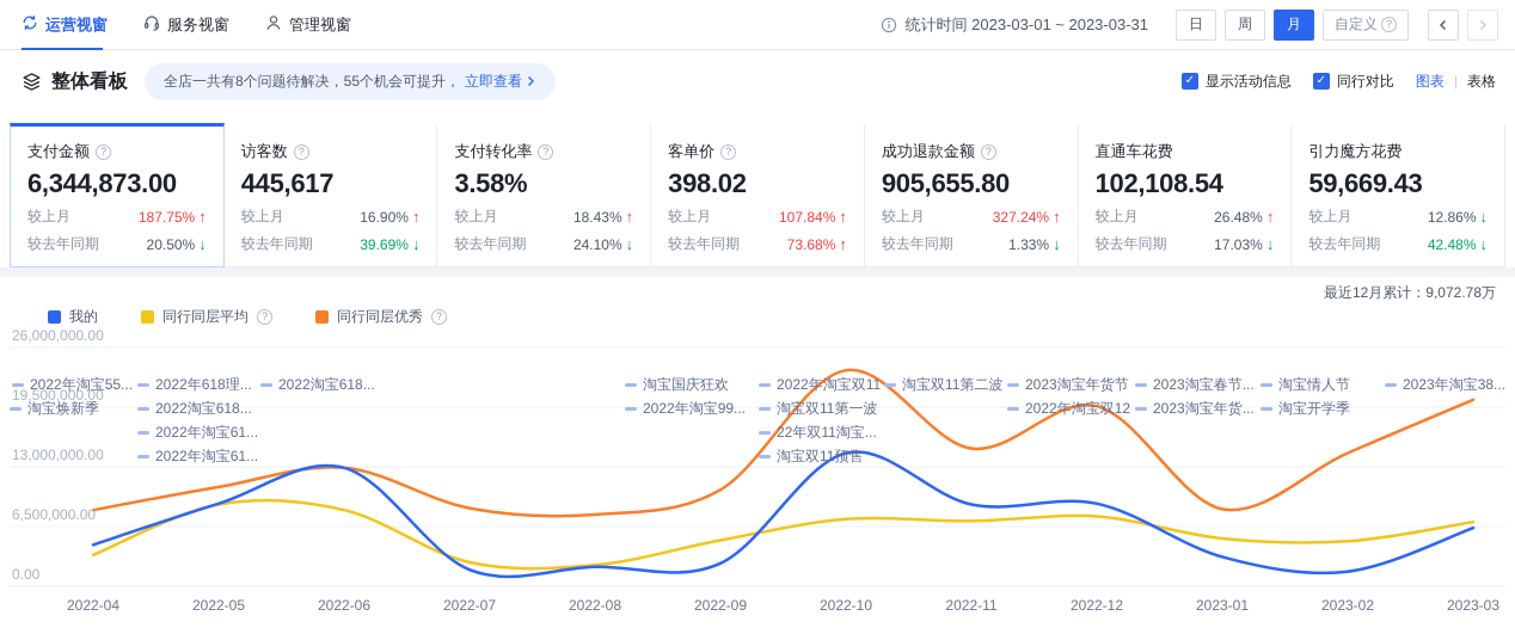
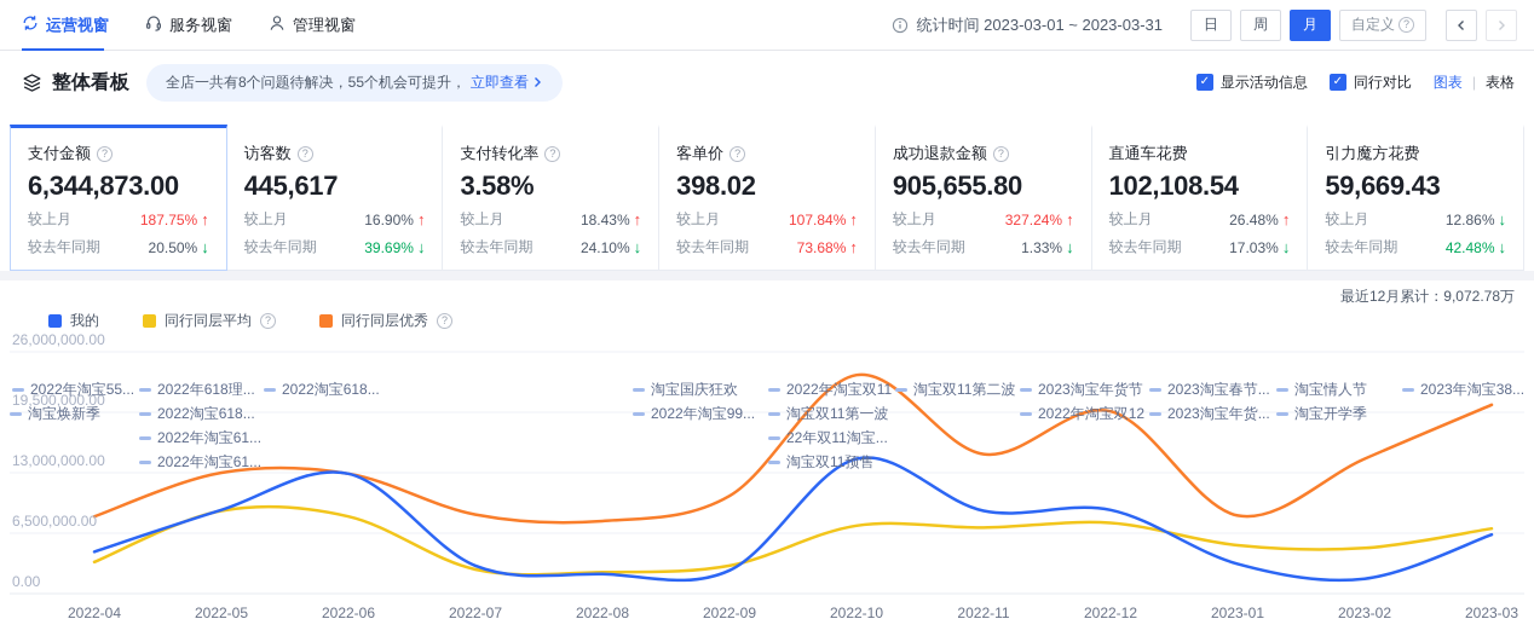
同行同层优秀/2022-05: 11000000 -> 13000000
我的/2022-07: 2000000 -> 3000000
同行同层平均/2022-09: 5000000 -> 3000000
